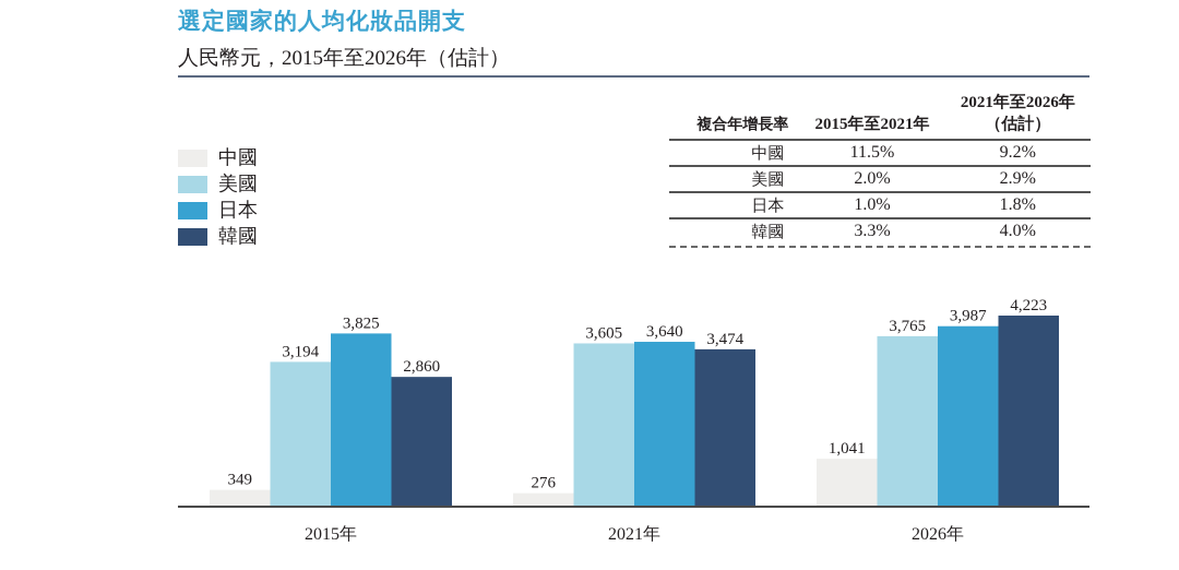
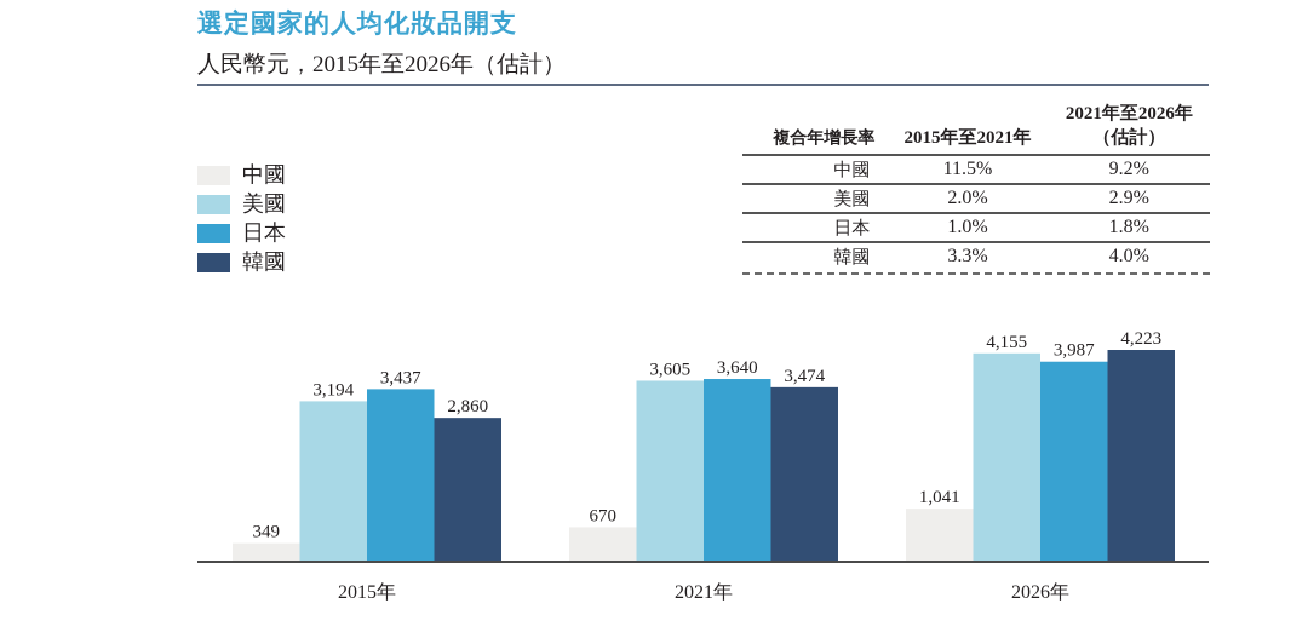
日本/2015年: 3,825 -> 3,437
中國/2021年: 276 -> 670
美國/2026年: 3,765 -> 4,155
